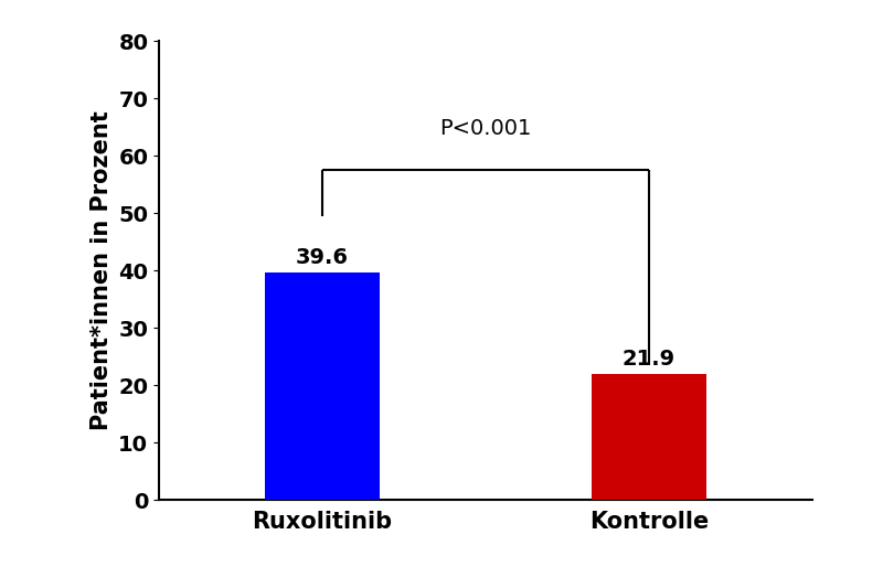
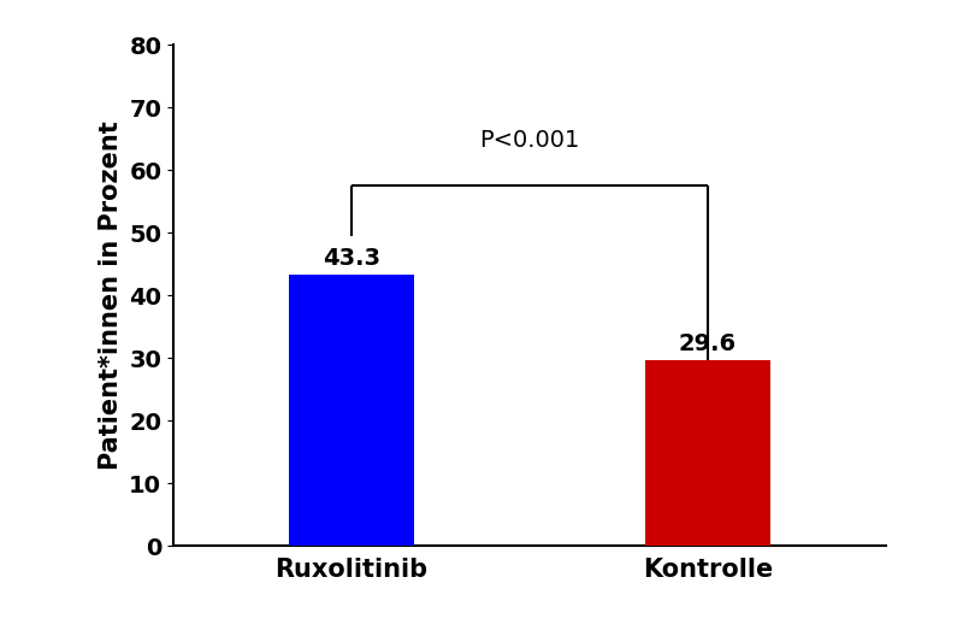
Ruxolitinib: 39.6 -> 43.3
Kontrolle: 21.9 -> 29.6
